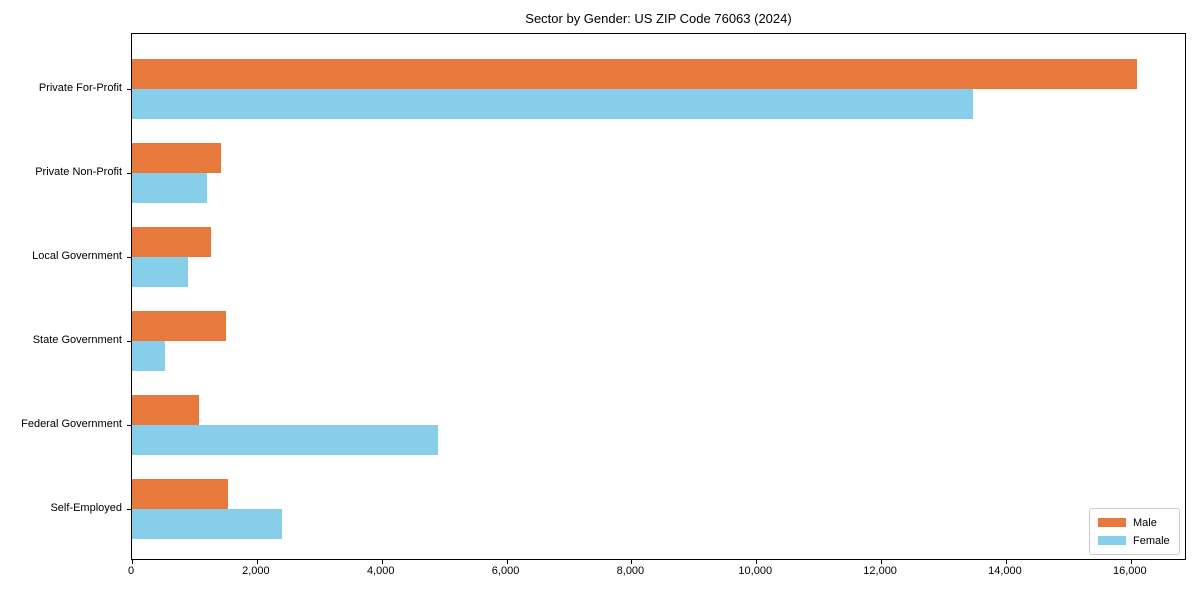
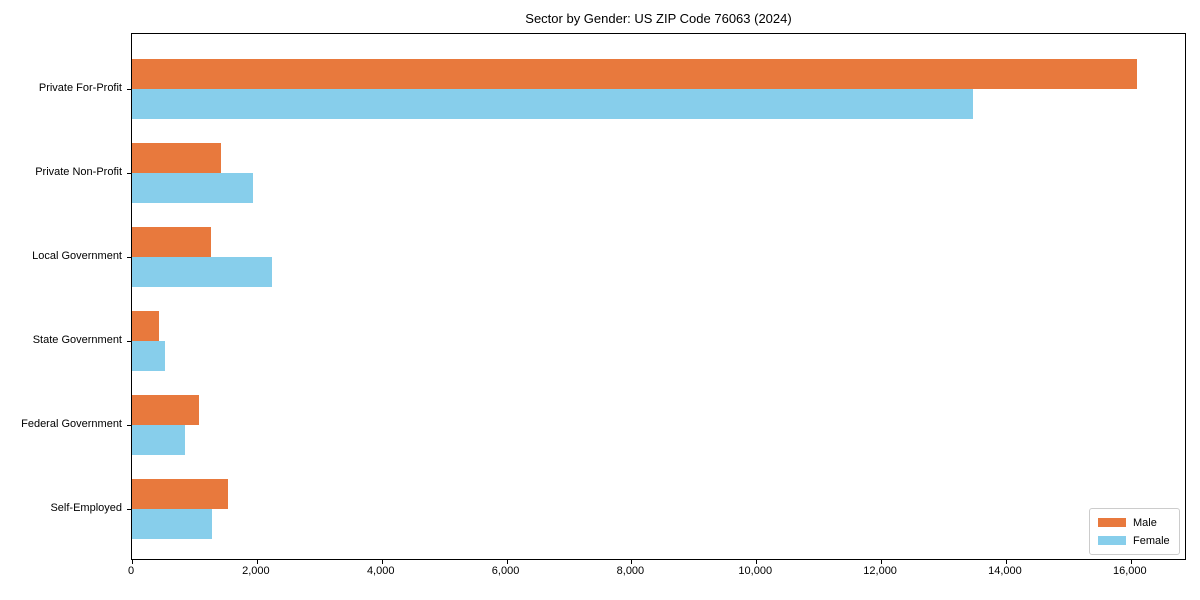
Female/Private Non-Profit: 1200 -> 1900
Female/Local Government: 900 -> 2200
Male/State Government: 1500 -> 400
Female/Federal Government: 4900 -> 800
Female/Self-Employed: 2400 -> 1300
